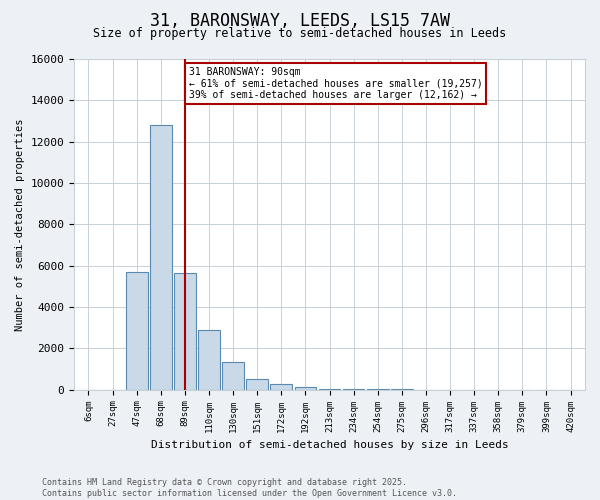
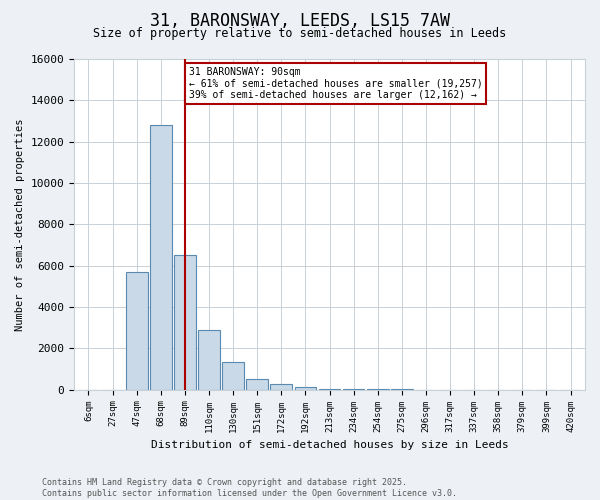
89sqm: 5650 -> 6500
